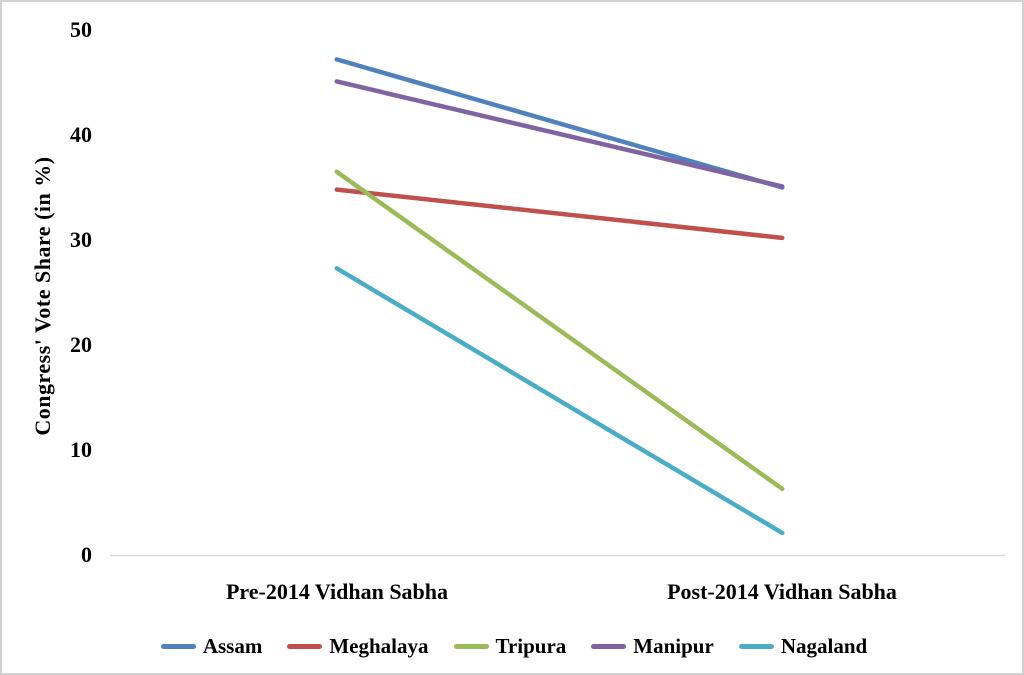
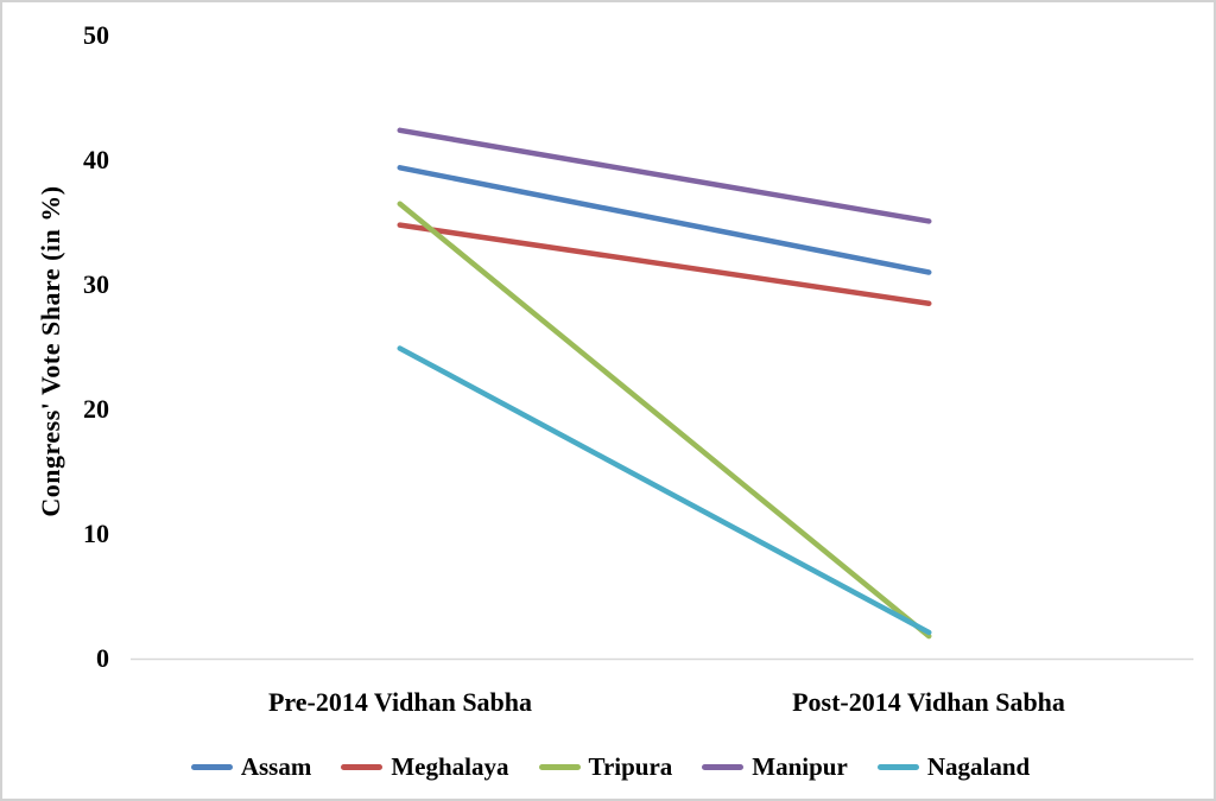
Assam/Pre-2014 Vidhan Sabha: 47.2 -> 39.4
Manipur/Pre-2014 Vidhan Sabha: 45.1 -> 42.4
Nagaland/Pre-2014 Vidhan Sabha: 27.3 -> 24.9
Assam/Post-2014 Vidhan Sabha: 35.0 -> 31.0
Meghalaya/Post-2014 Vidhan Sabha: 30.2 -> 28.5
Tripura/Post-2014 Vidhan Sabha: 6.3 -> 1.8
